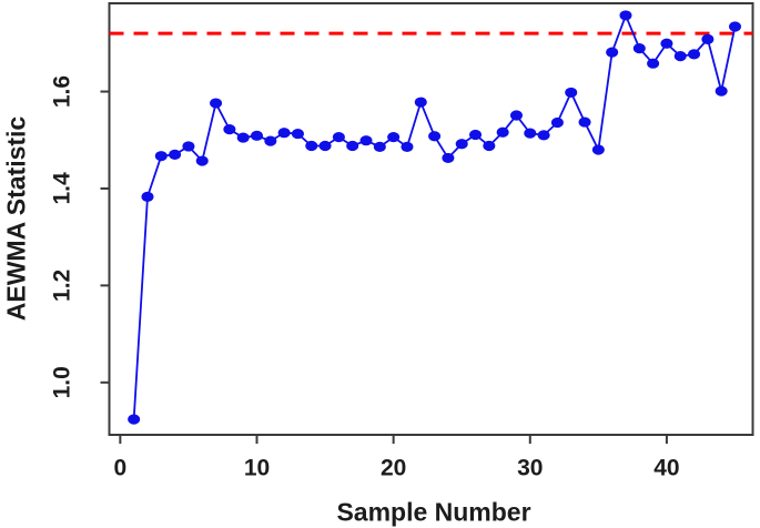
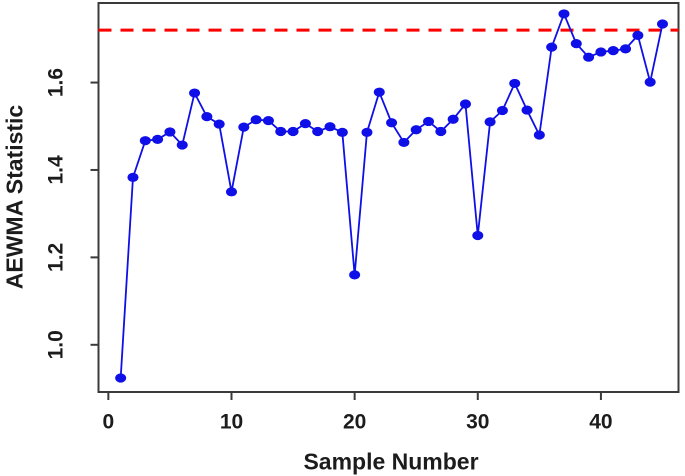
10: 1.51 -> 1.35
20: 1.51 -> 1.16
30: 1.51 -> 1.25
40: 1.70 -> 1.67
